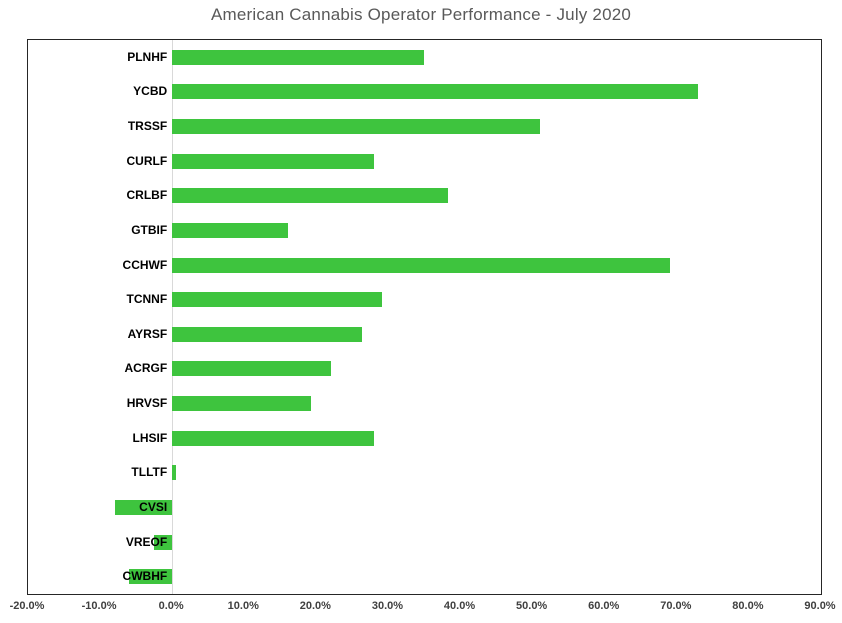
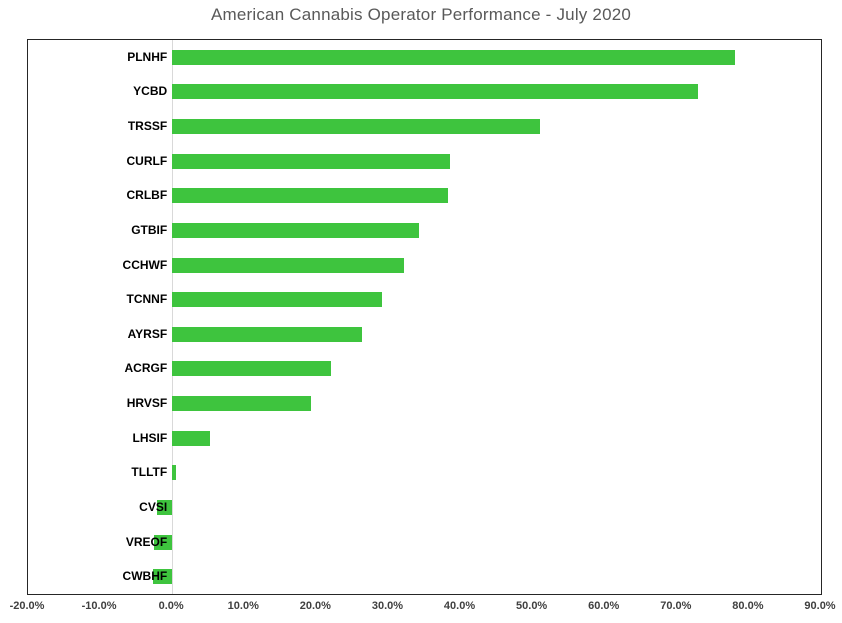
PLNHF: 35% -> 78%
CURLF: 28% -> 38%
GTBIF: 16% -> 34%
CCHWF: 69% -> 32%
LHSIF: 28% -> 5%
CVSI: -8% -> -2%
CWBHF: -6% -> -3%
